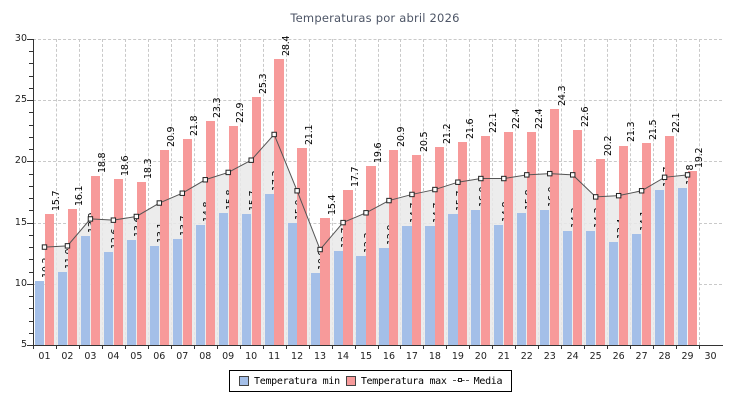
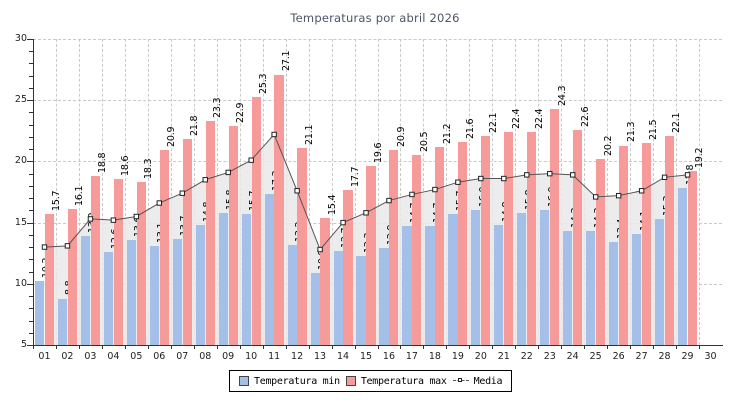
Temperatura min/02: 11.0 -> 8.8
Temperatura max/11: 28.4 -> 27.1
Temperatura min/12: 15.0 -> 13.2
Temperatura min/28: 17.7 -> 15.3
